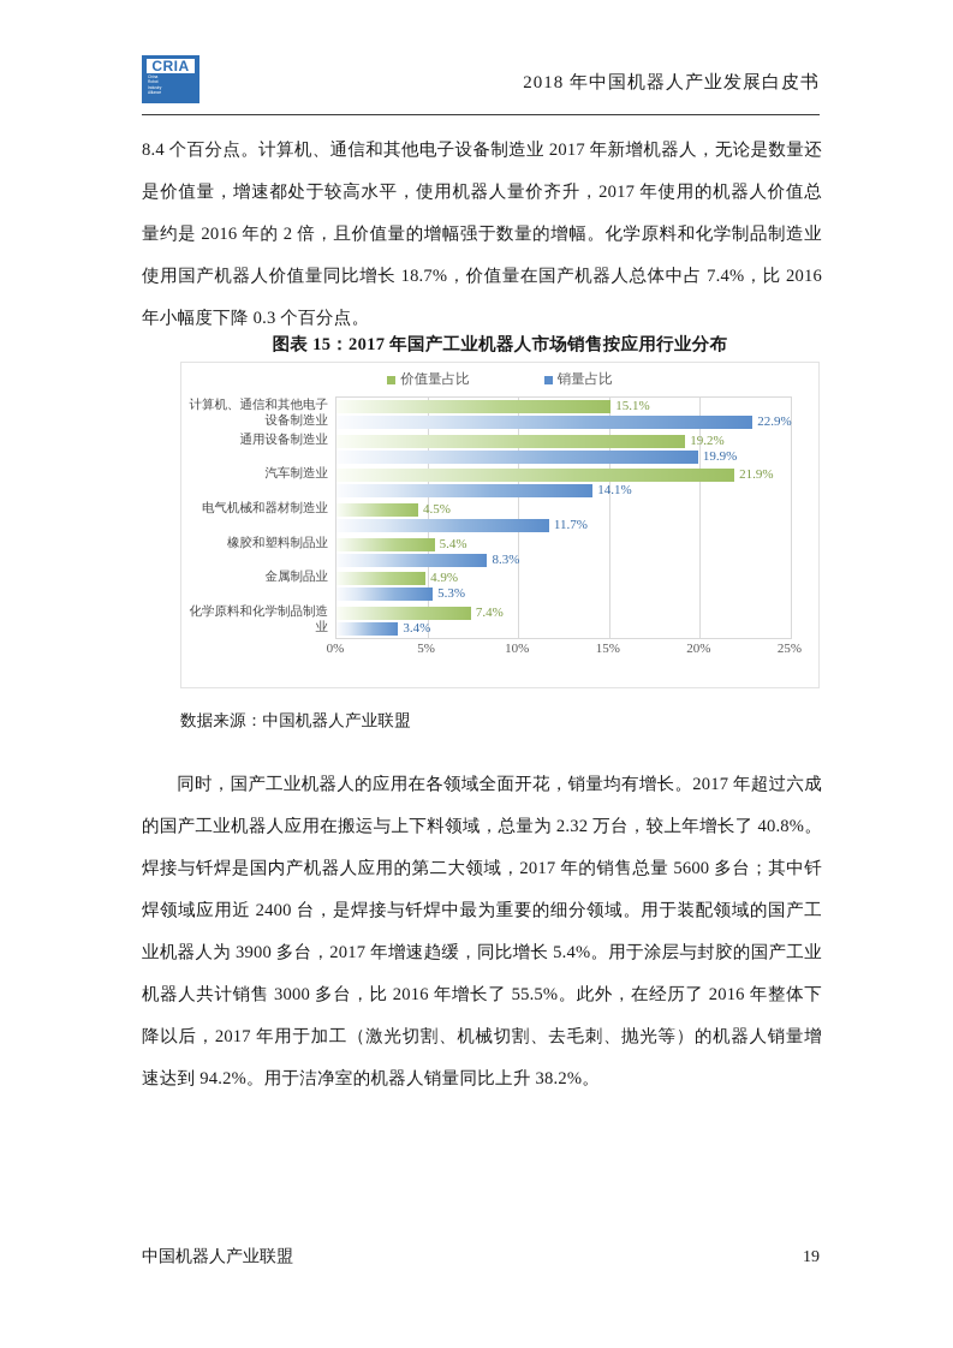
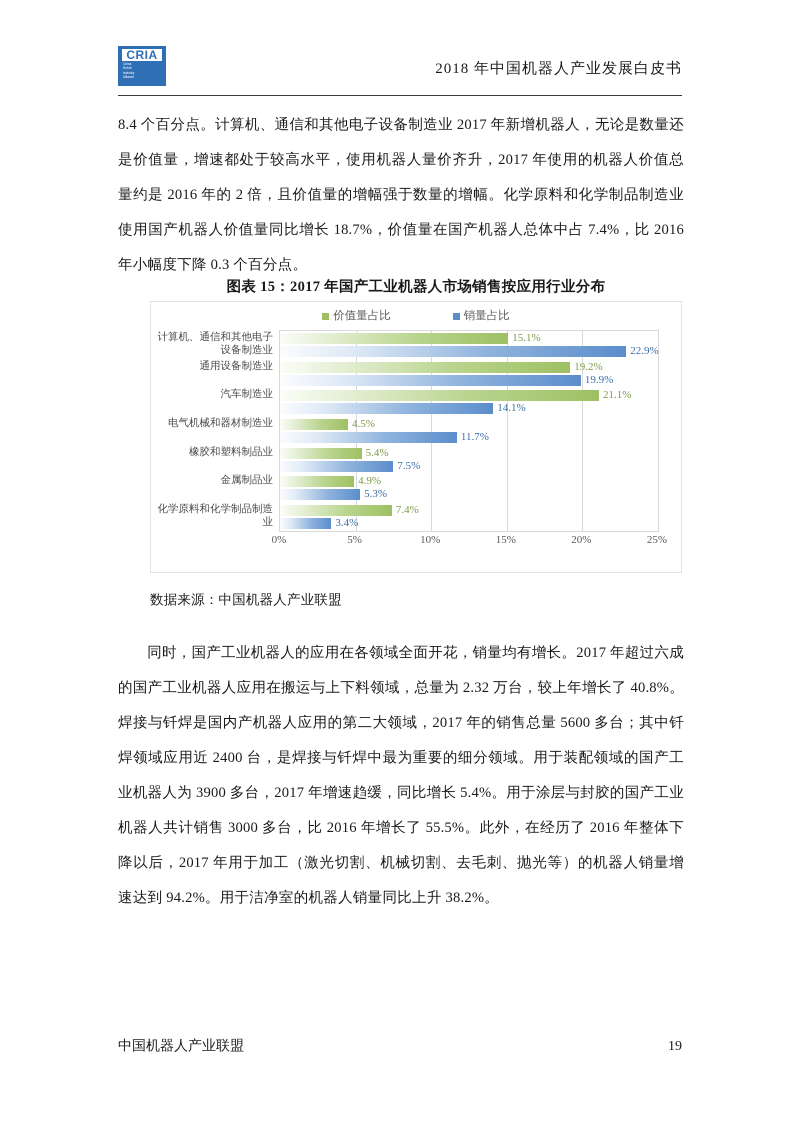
价值量占比/汽车制造业: 21.9% -> 21.1%
销量占比/橡胶和塑料制品业: 8.3% -> 7.5%
